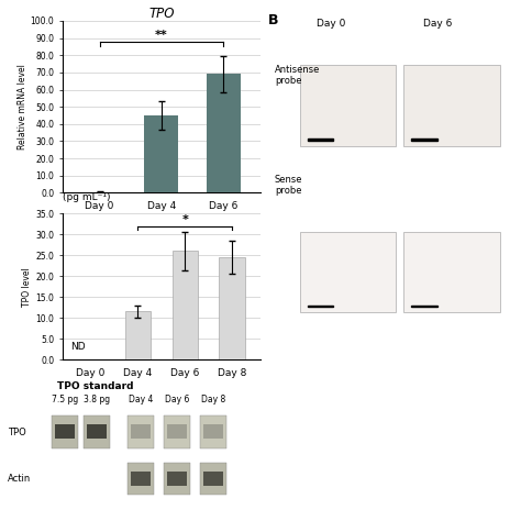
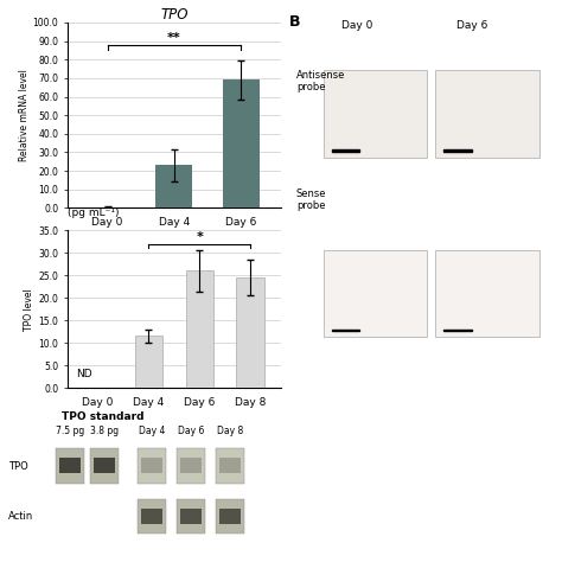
TPO/Day 4: 45 -> 23
